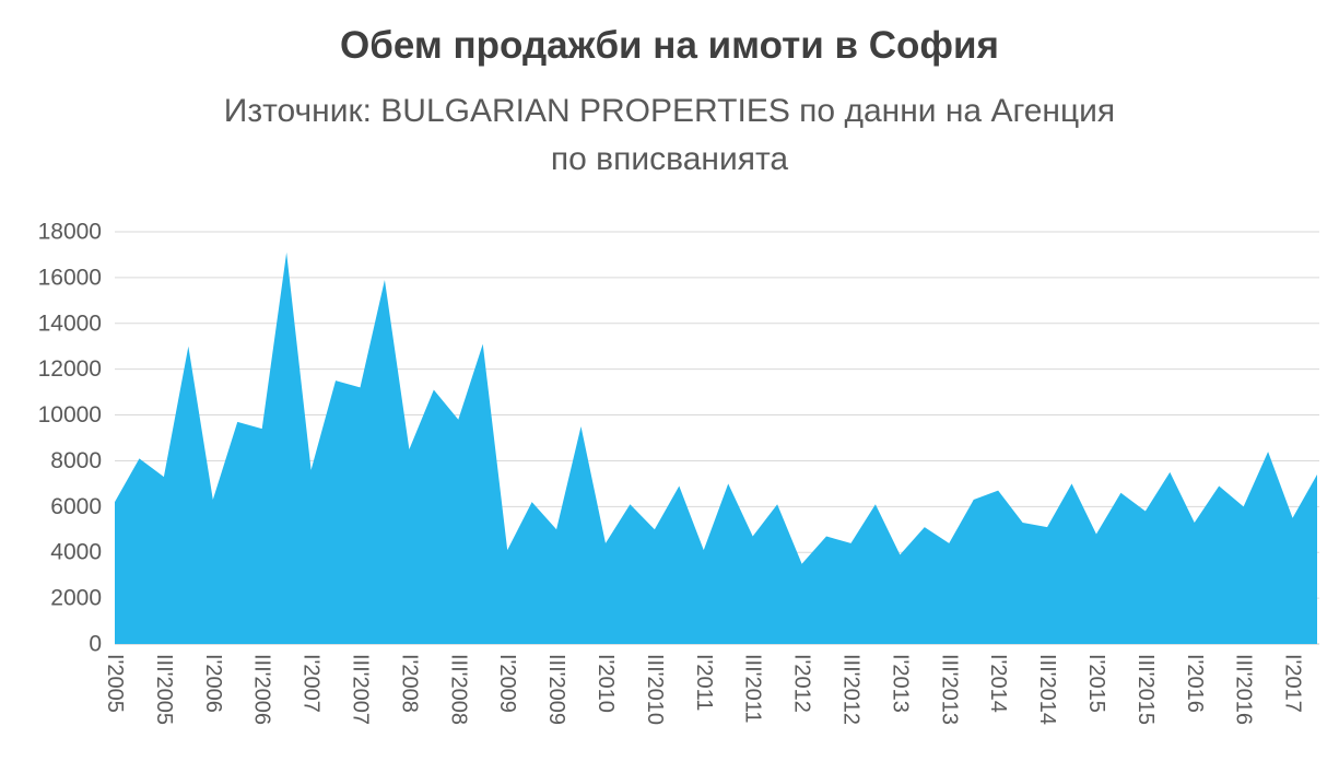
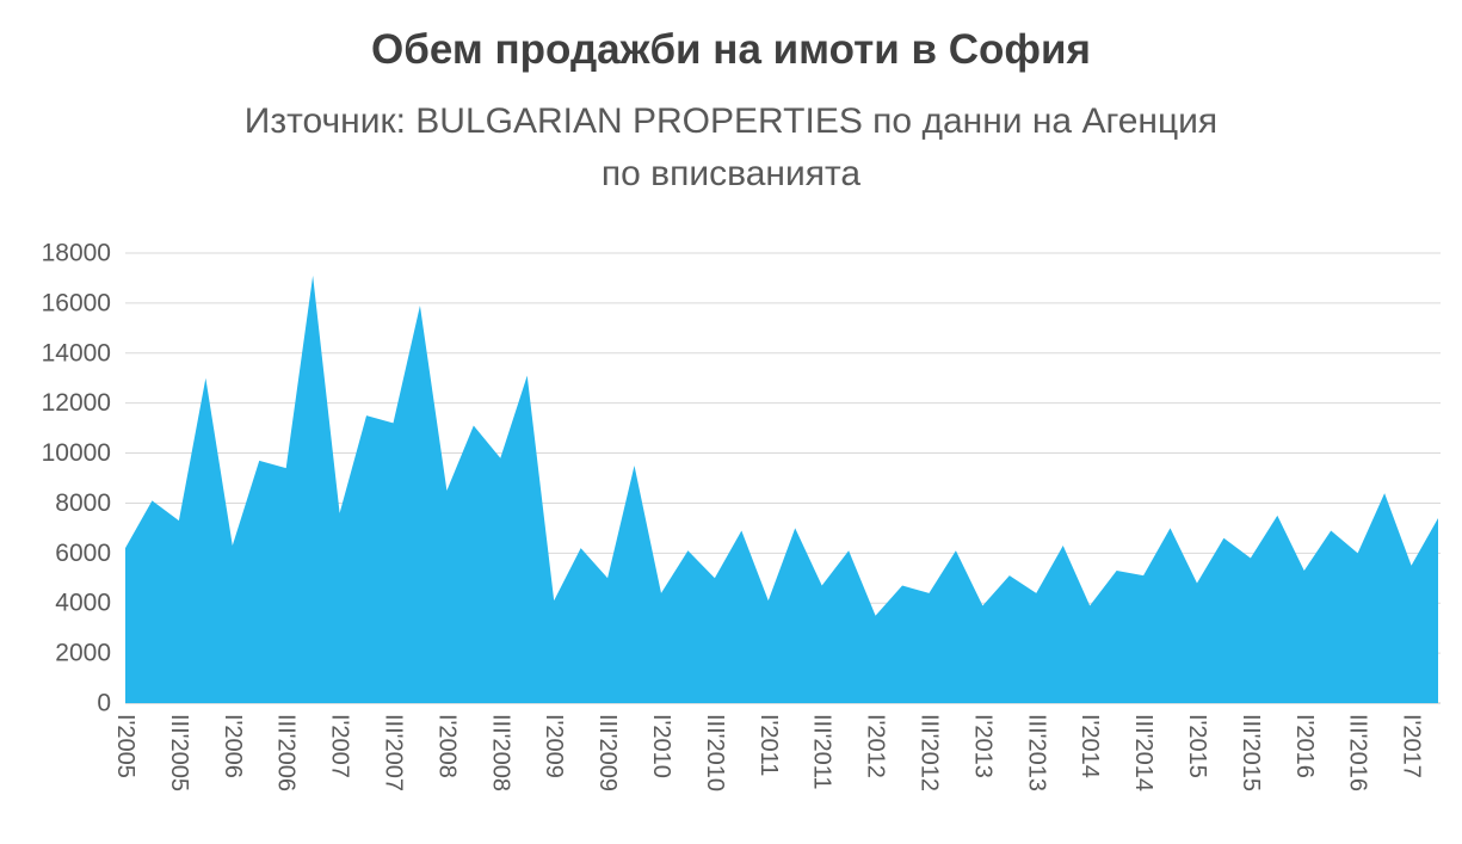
I'2014: 6700 -> 3900
